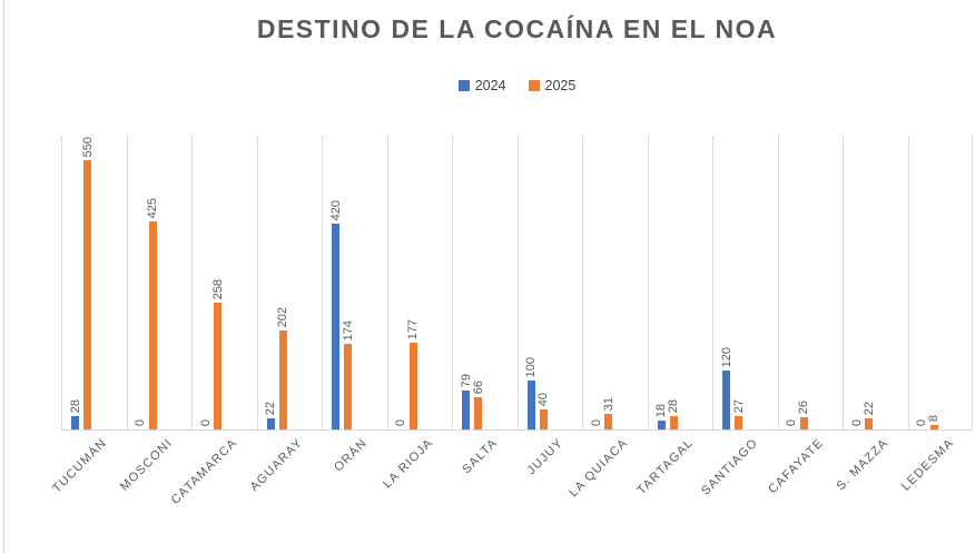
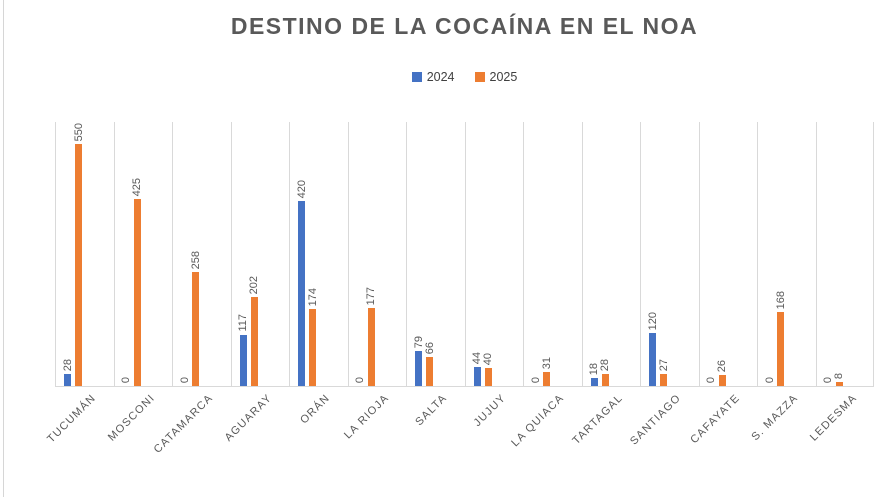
2024/AGUARAY: 22 -> 117
2024/JUJUY: 100 -> 44
2025/S. MAZZA: 22 -> 168
